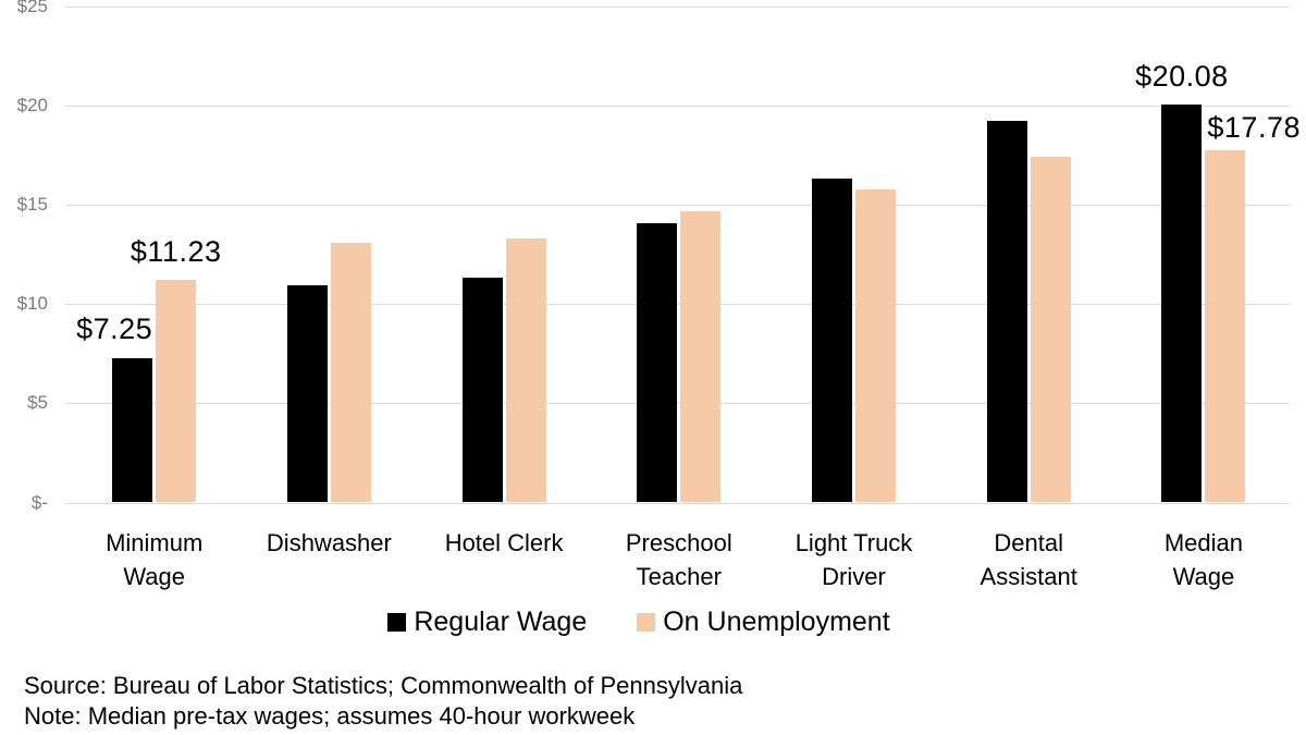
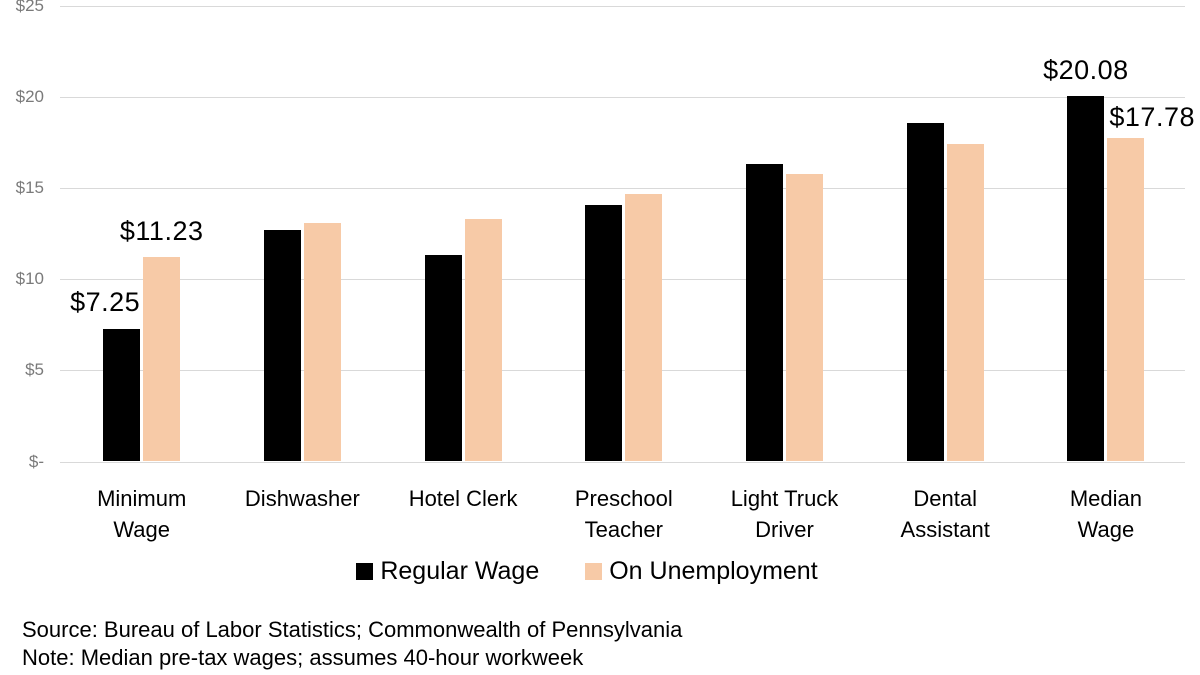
Regular Wage/Dishwasher: $10.9 -> $12.7
Regular Wage/Dental Assistant: $19.2 -> $18.6
